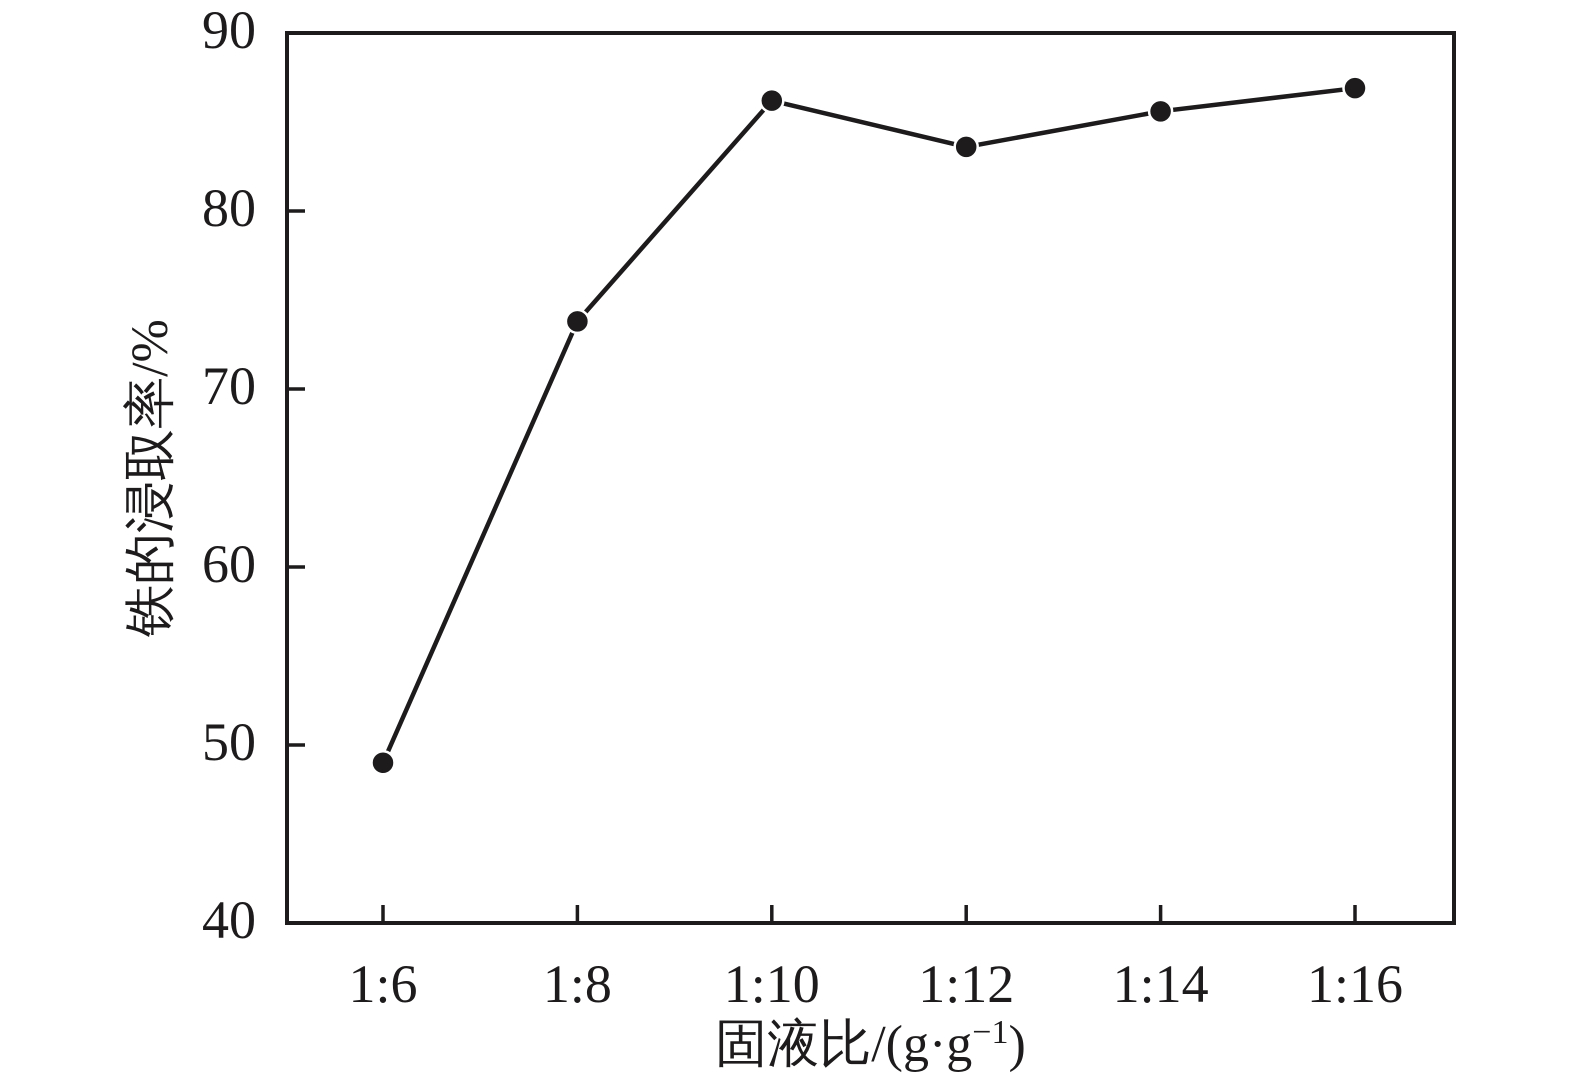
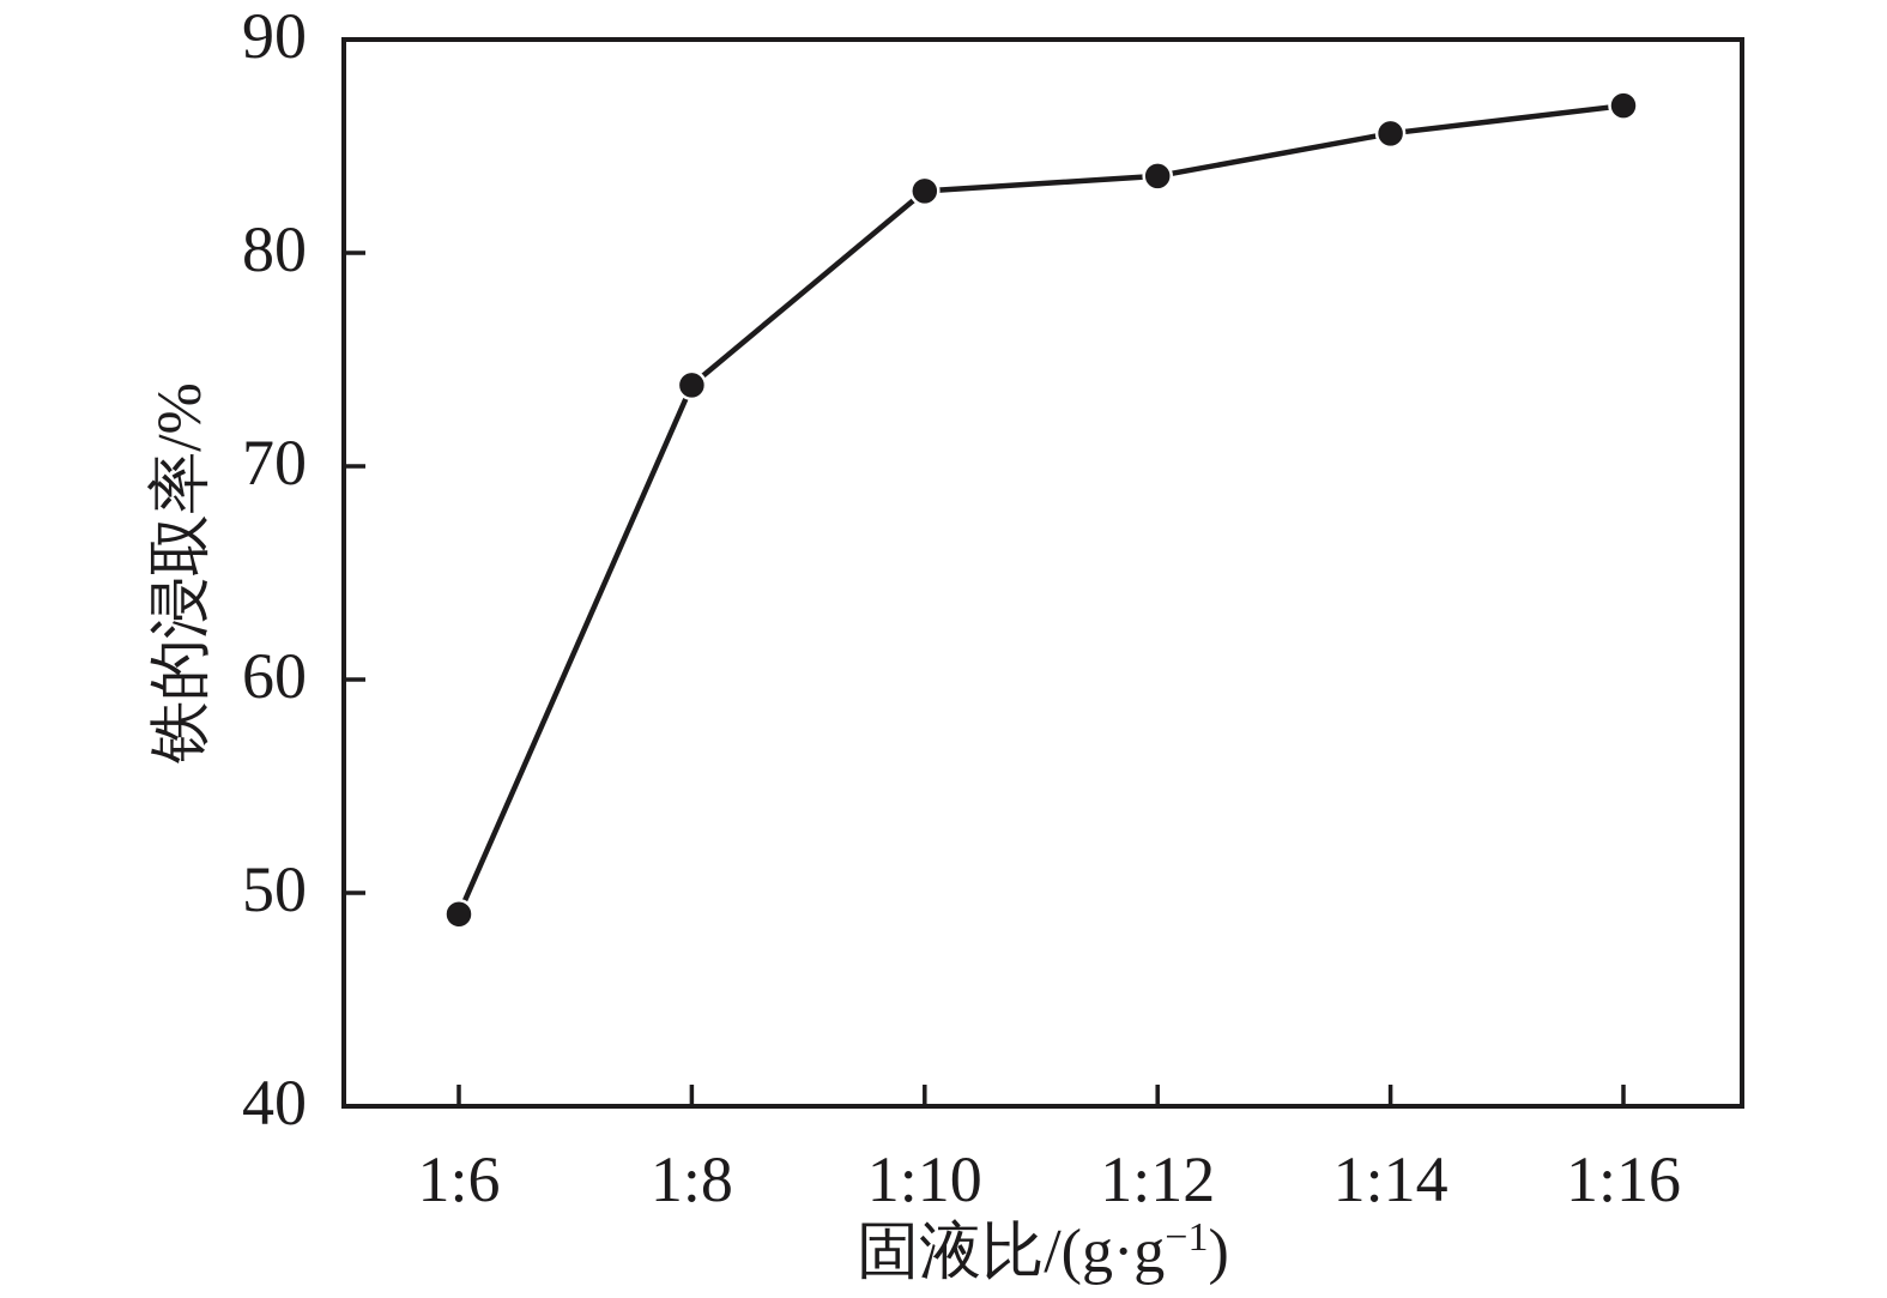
1:10: 86.2 -> 82.9
